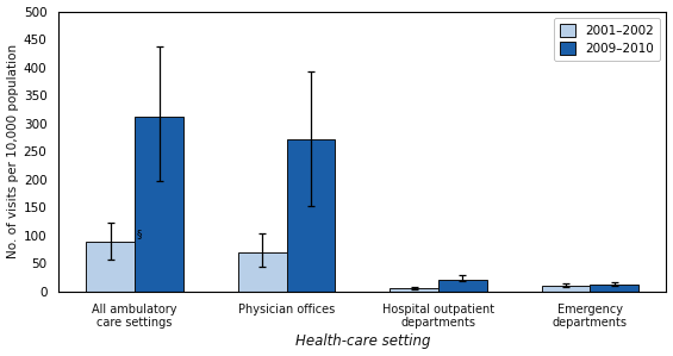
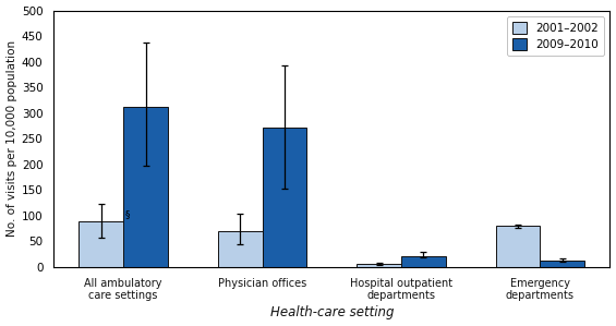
2001–2002/Emergency departments: 11 -> 80
